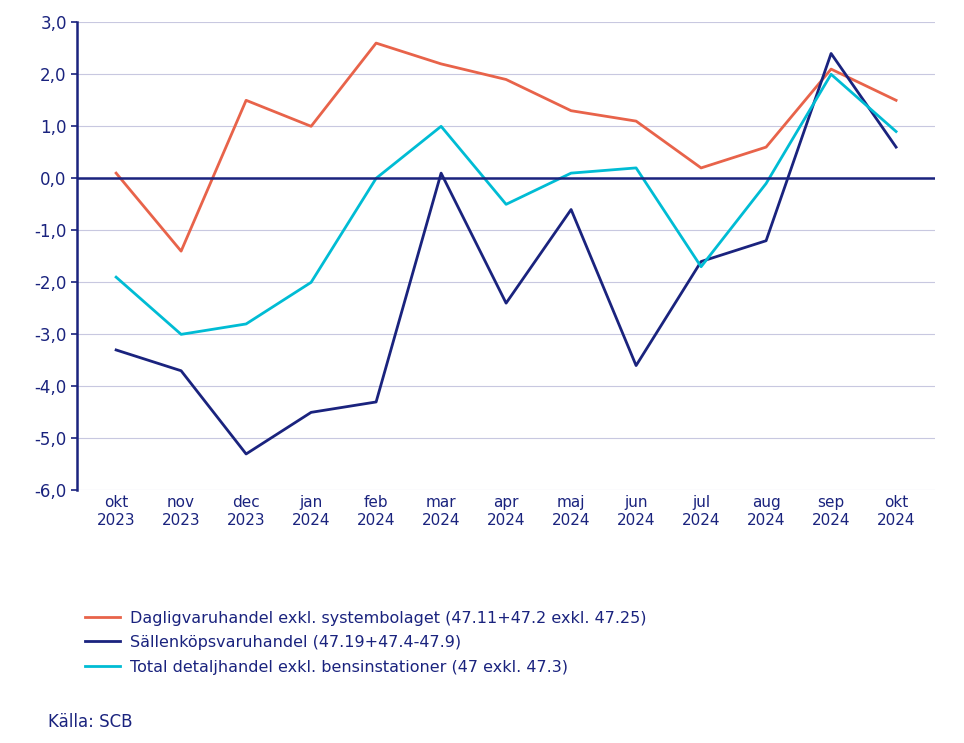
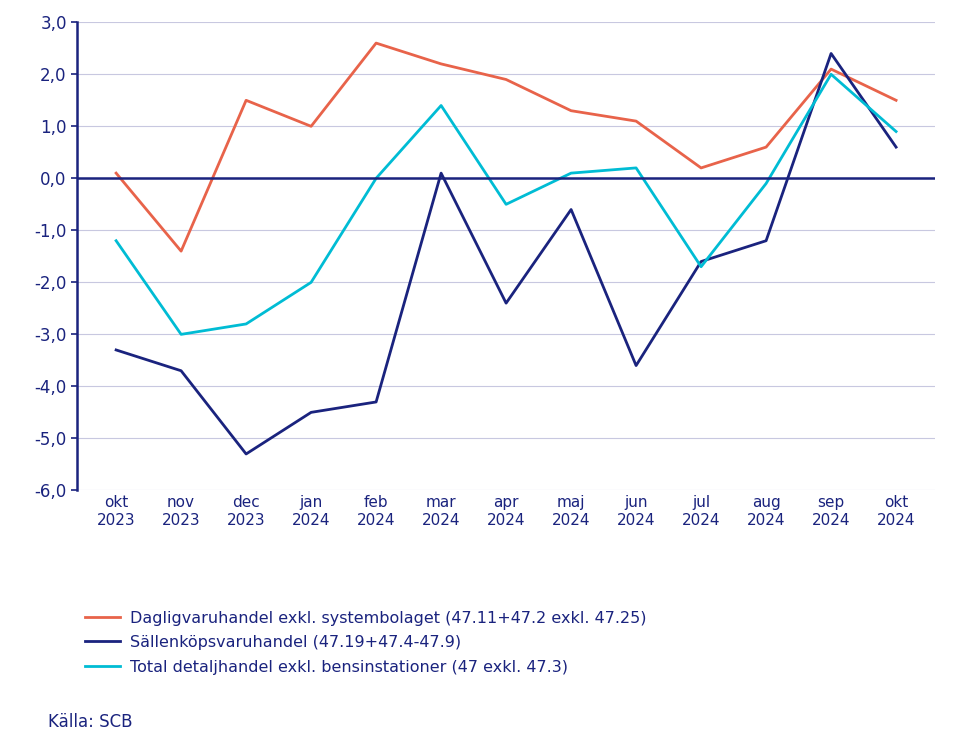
Total detaljhandel exkl. bensinstationer (47 exkl. 47.3)/okt 2023: -1,9 -> -1,2
Total detaljhandel exkl. bensinstationer (47 exkl. 47.3)/mar 2024: 1,0 -> 1,4
